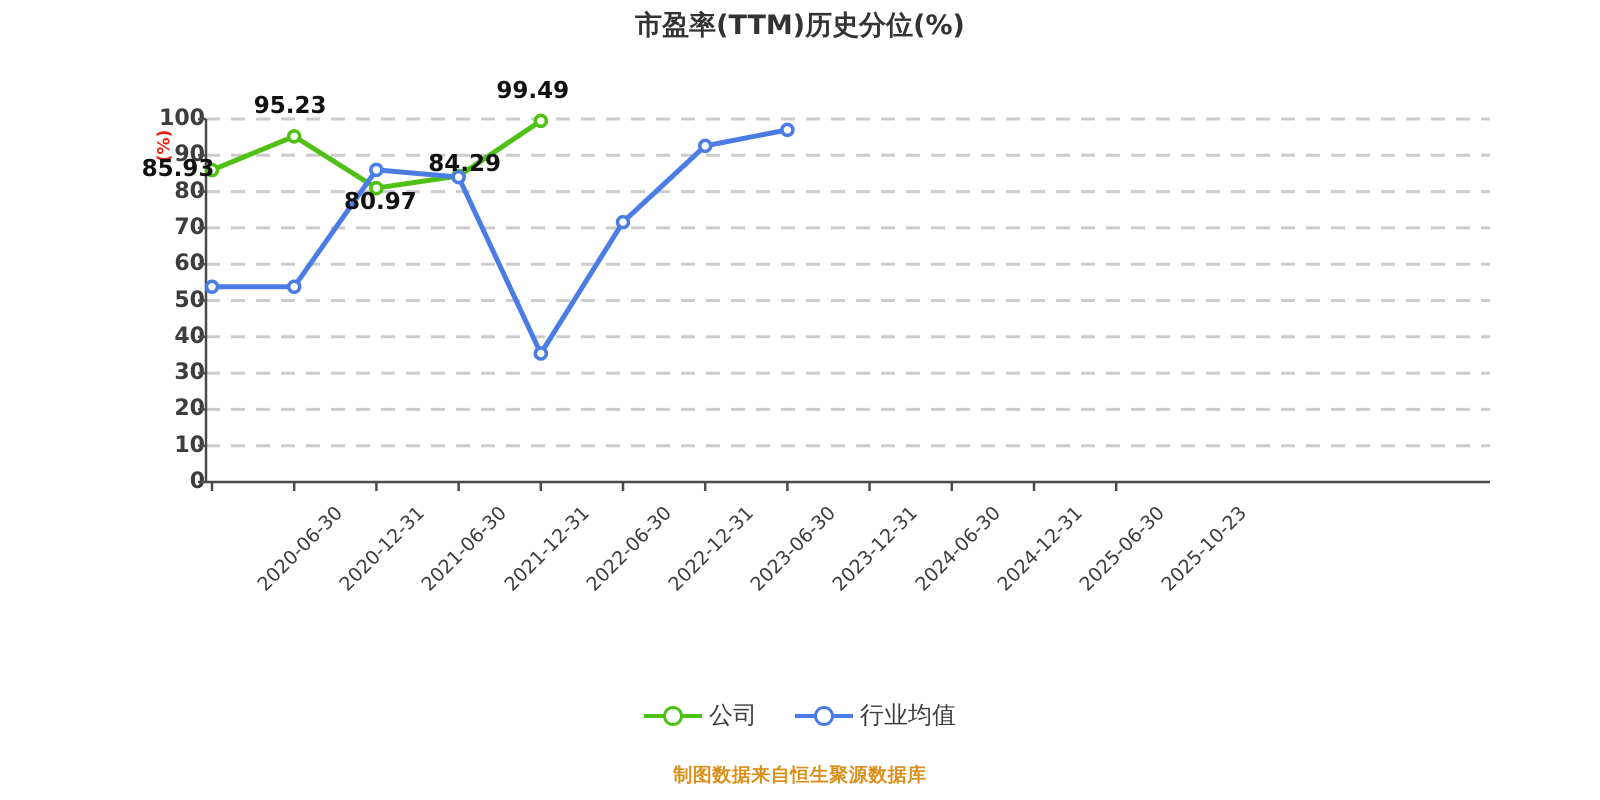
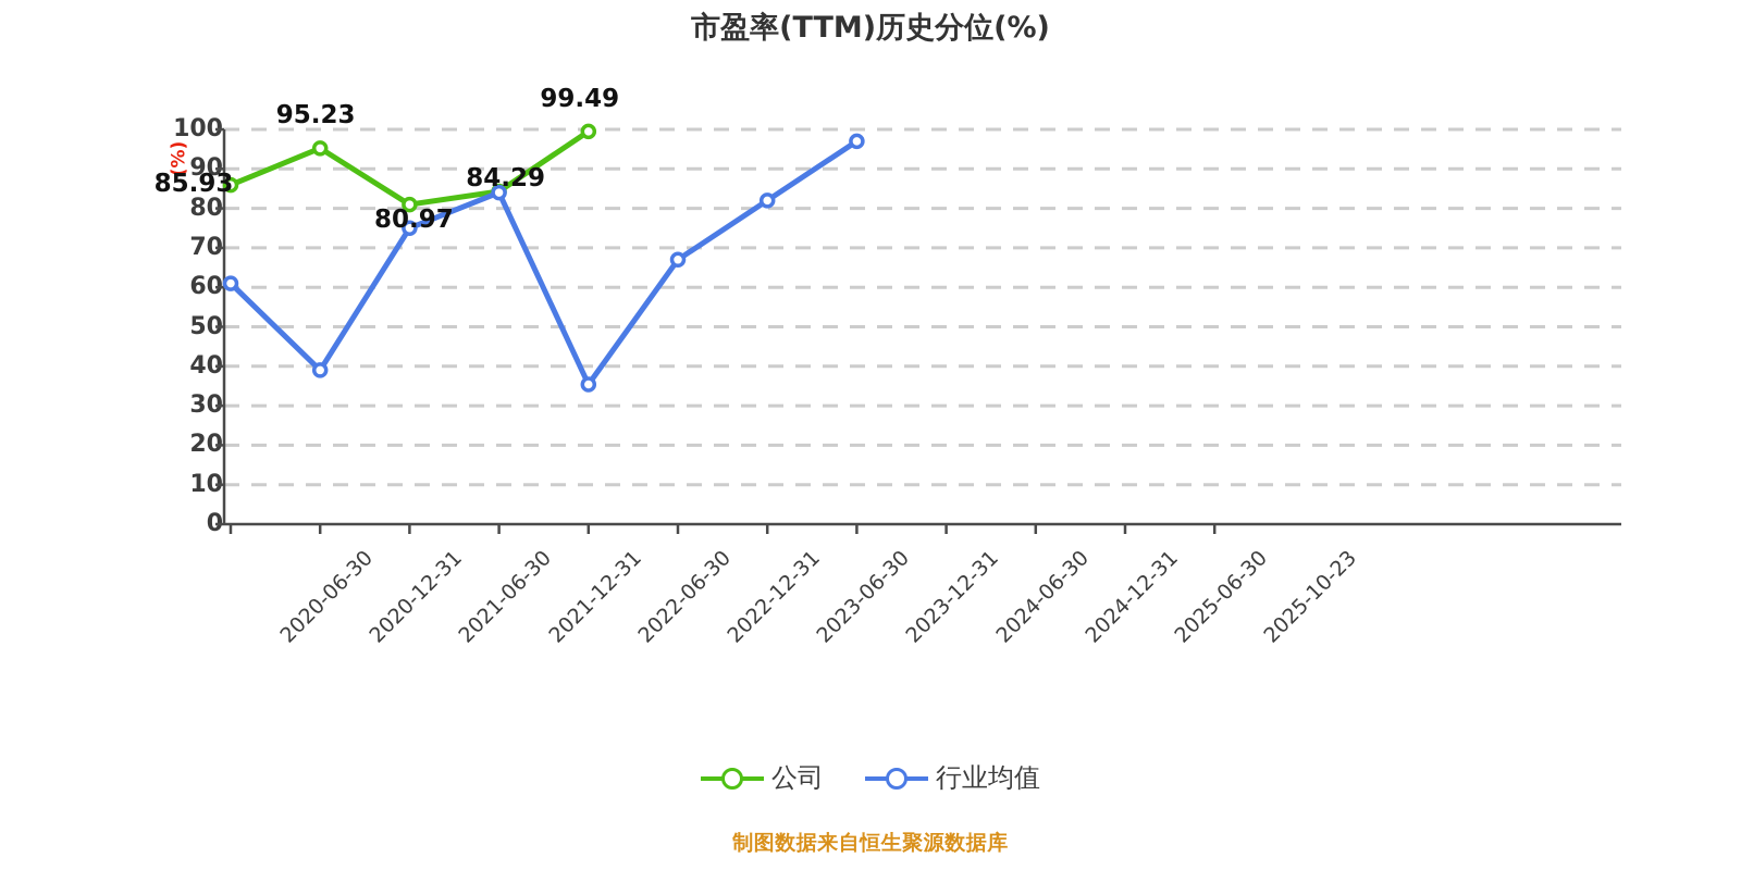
行业均值/2020-06-30: 54 -> 61
行业均值/2020-12-31: 54 -> 39
行业均值/2021-06-30: 86 -> 75
行业均值/2022-12-31: 72 -> 67
行业均值/2023-06-30: 93 -> 82
